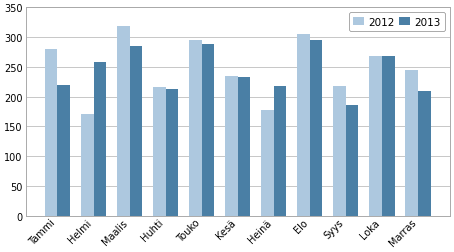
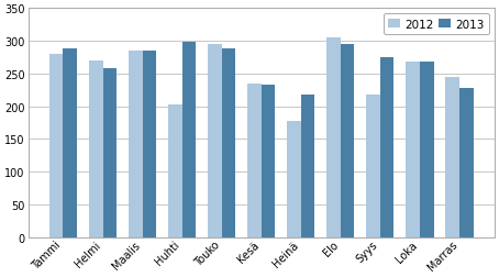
2013/Tammi: 220 -> 289
2012/Helmi: 170 -> 270
2012/Maalis: 318 -> 285
2012/Huhti: 216 -> 203
2013/Huhti: 212 -> 299
2013/Syys: 186 -> 275
2013/Marras: 210 -> 228
